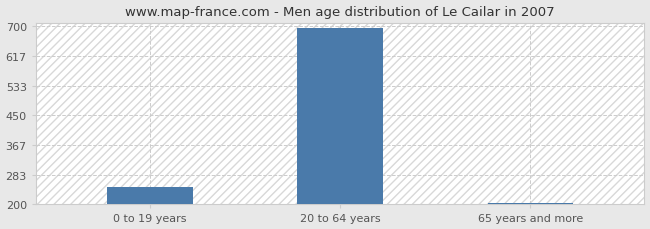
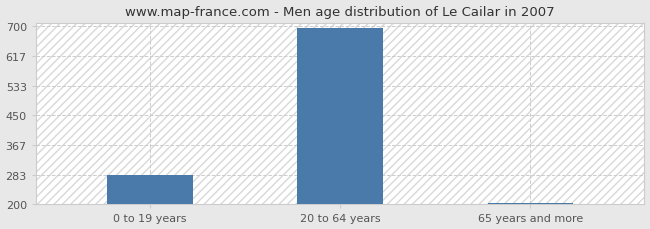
0 to 19 years: 250 -> 283
